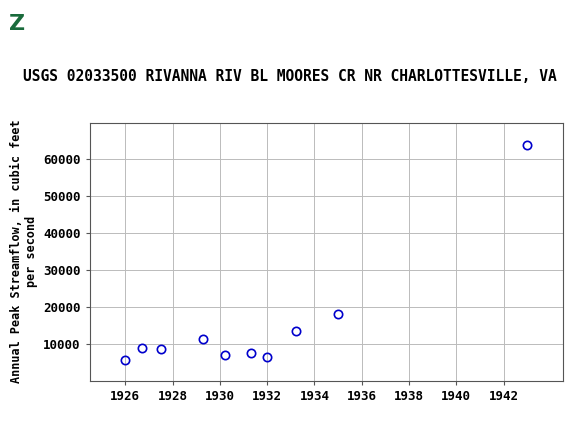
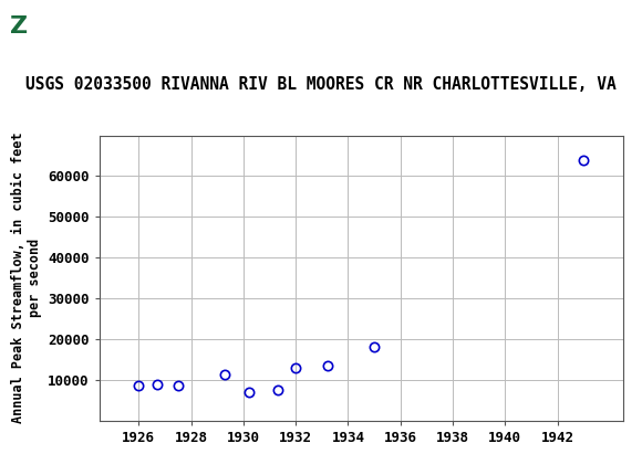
1926: 5500 -> 8500
1932: 6500 -> 13000
